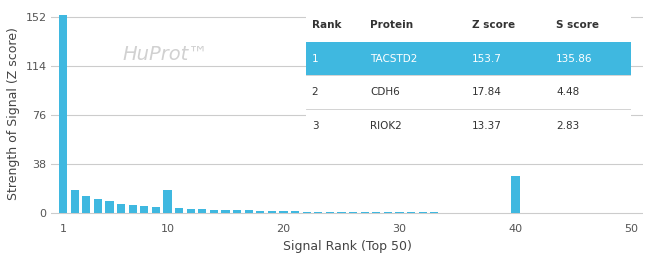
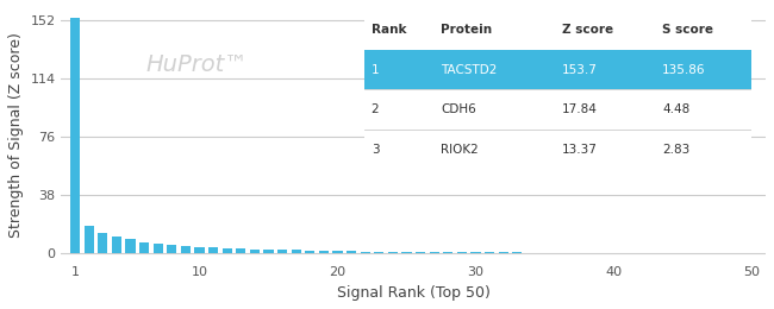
10: 18 -> 4
40: 29 -> 0
